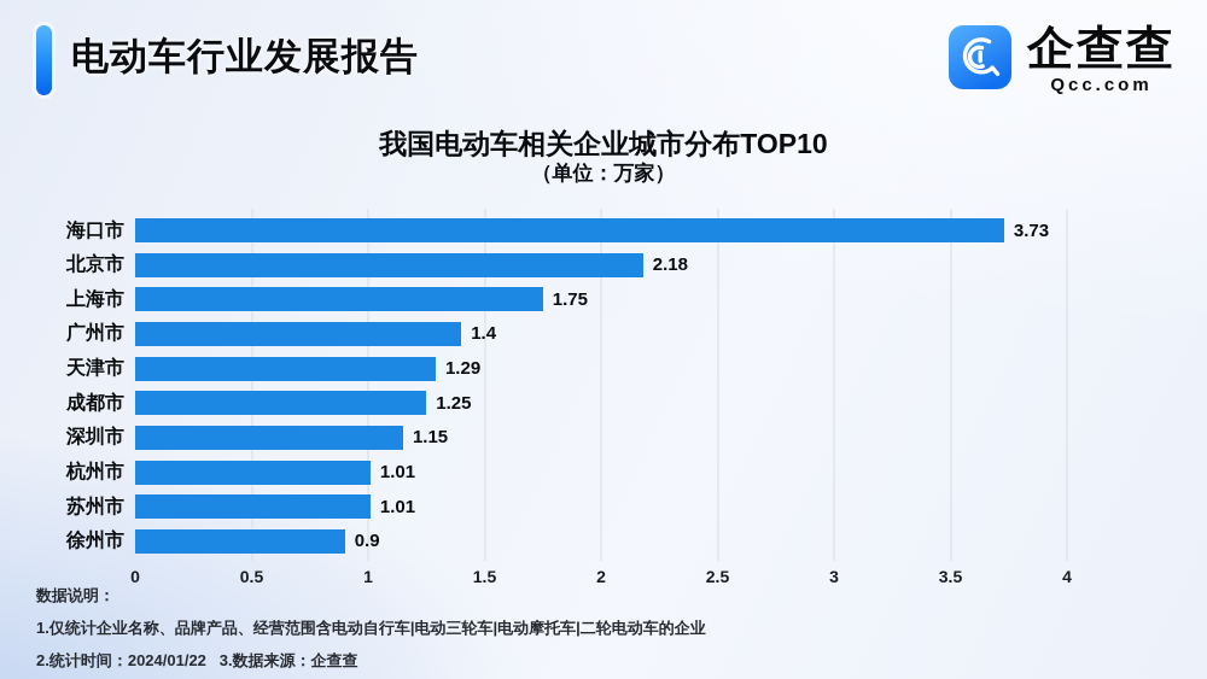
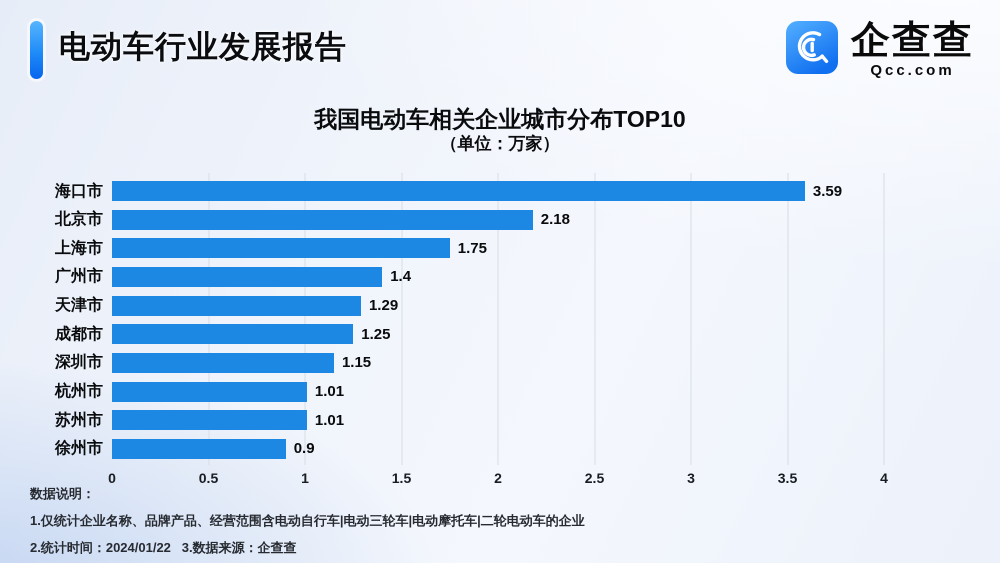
海口市: 3.73 -> 3.59
